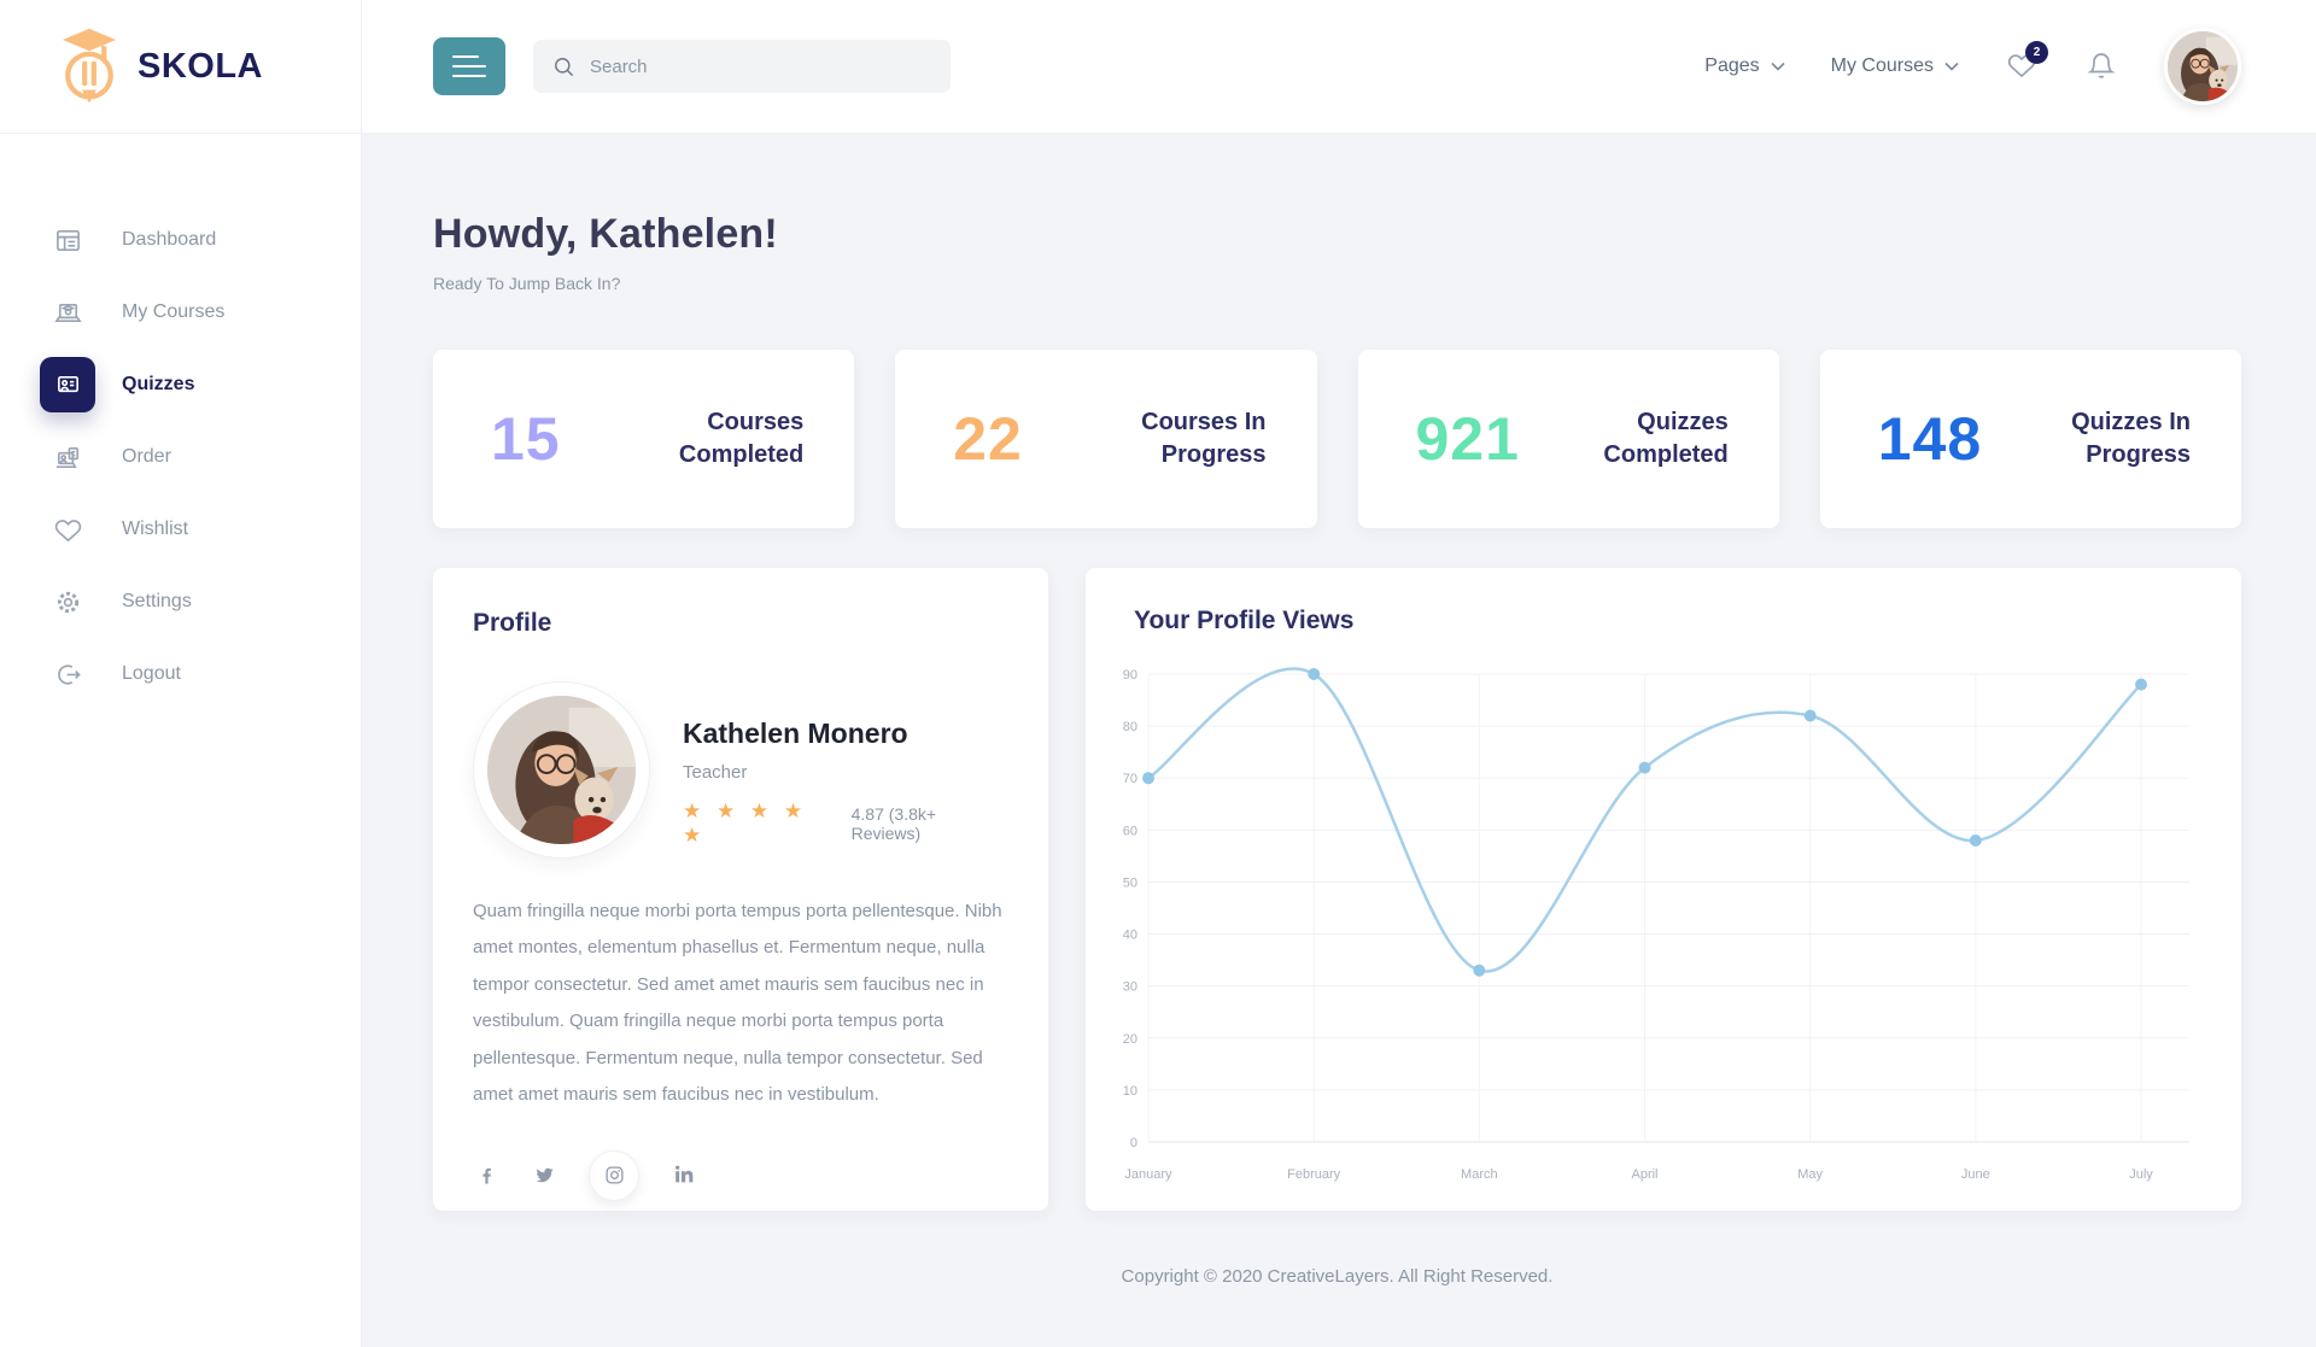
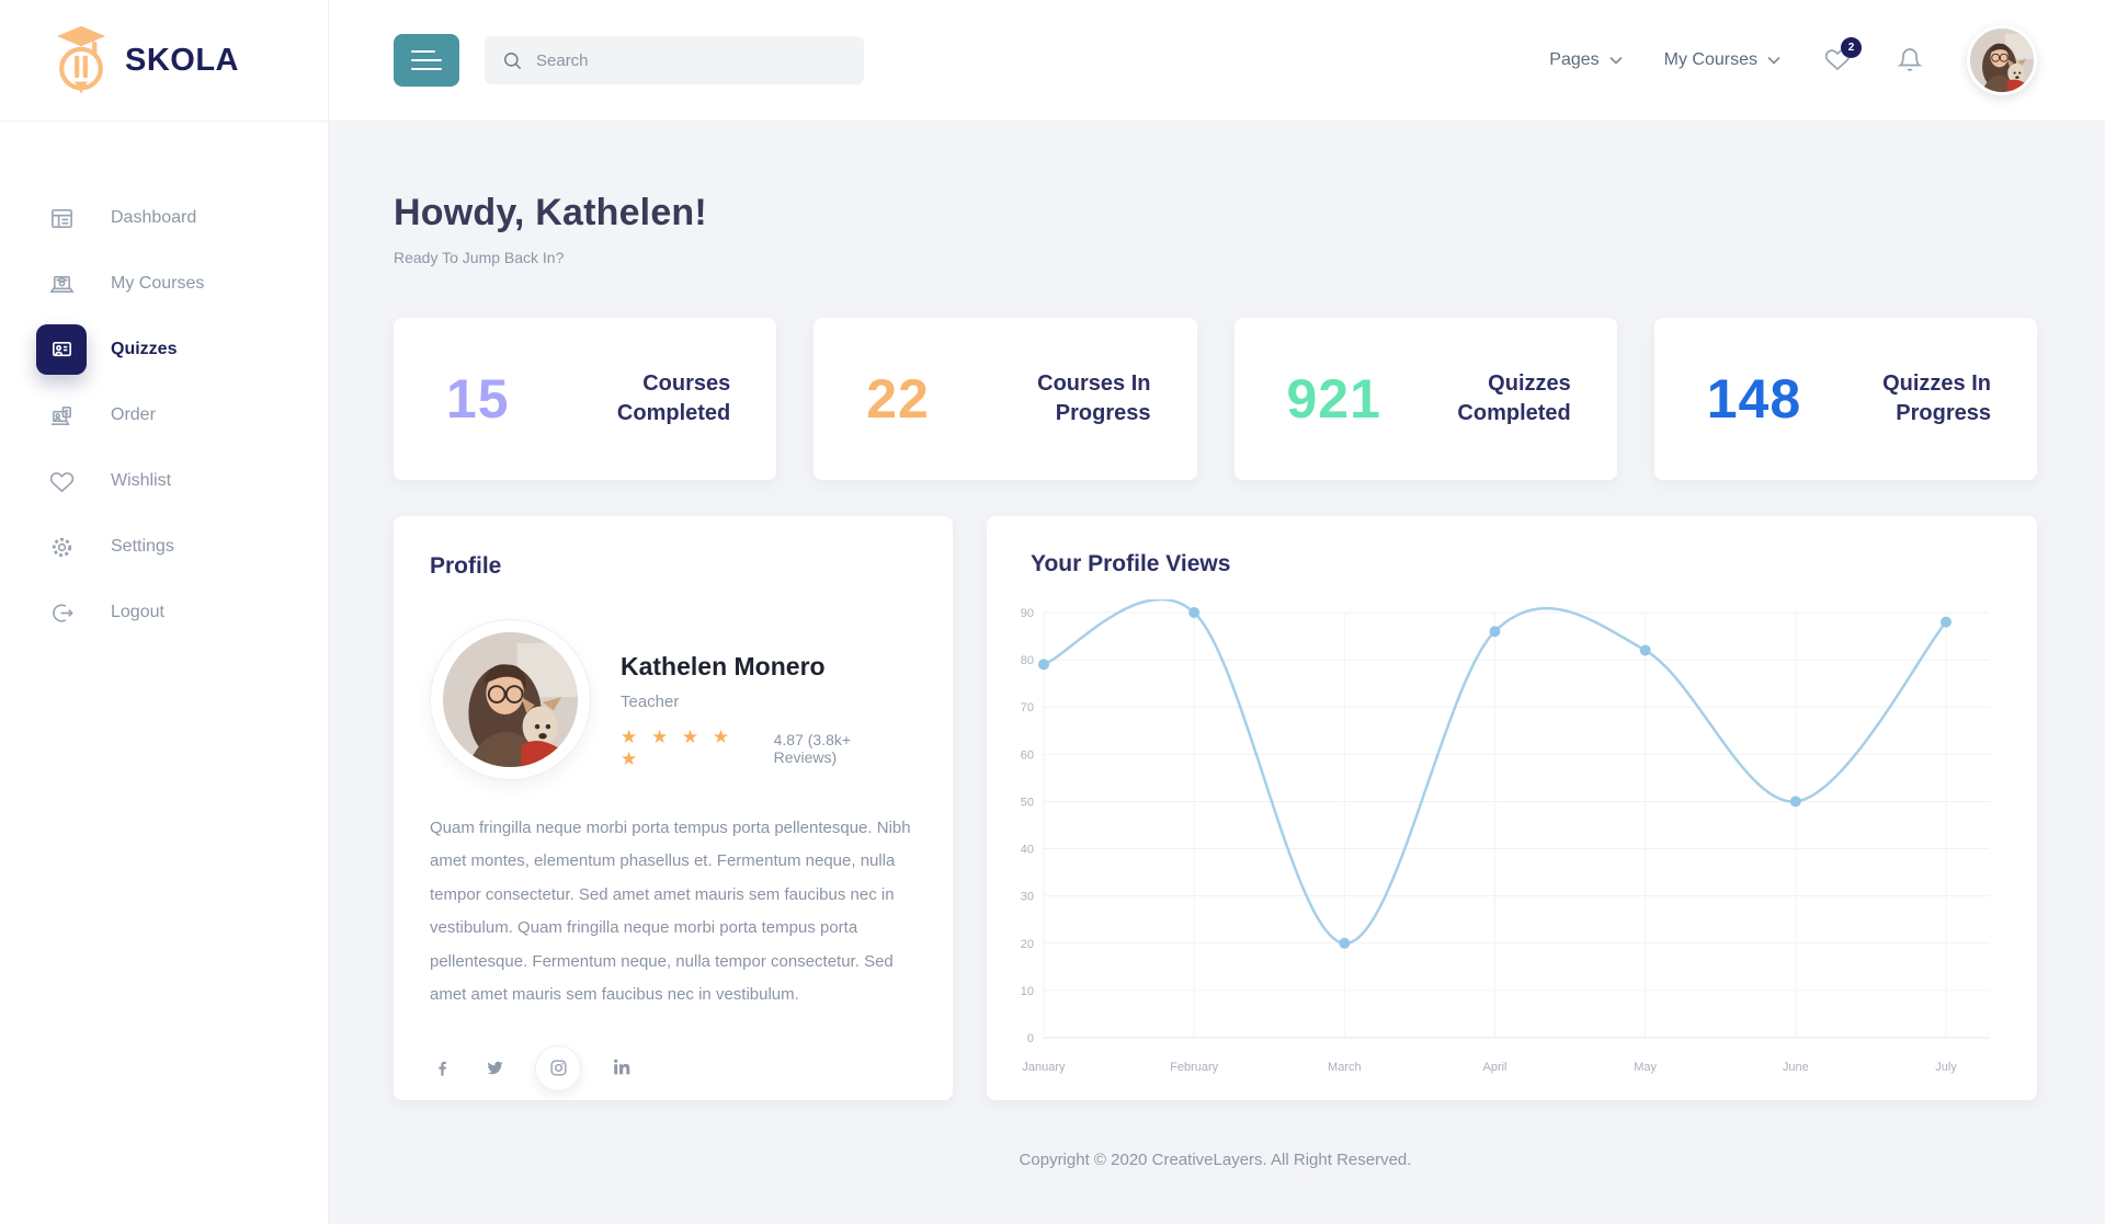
January: 70 -> 79
March: 33 -> 20
April: 72 -> 86
June: 58 -> 50
